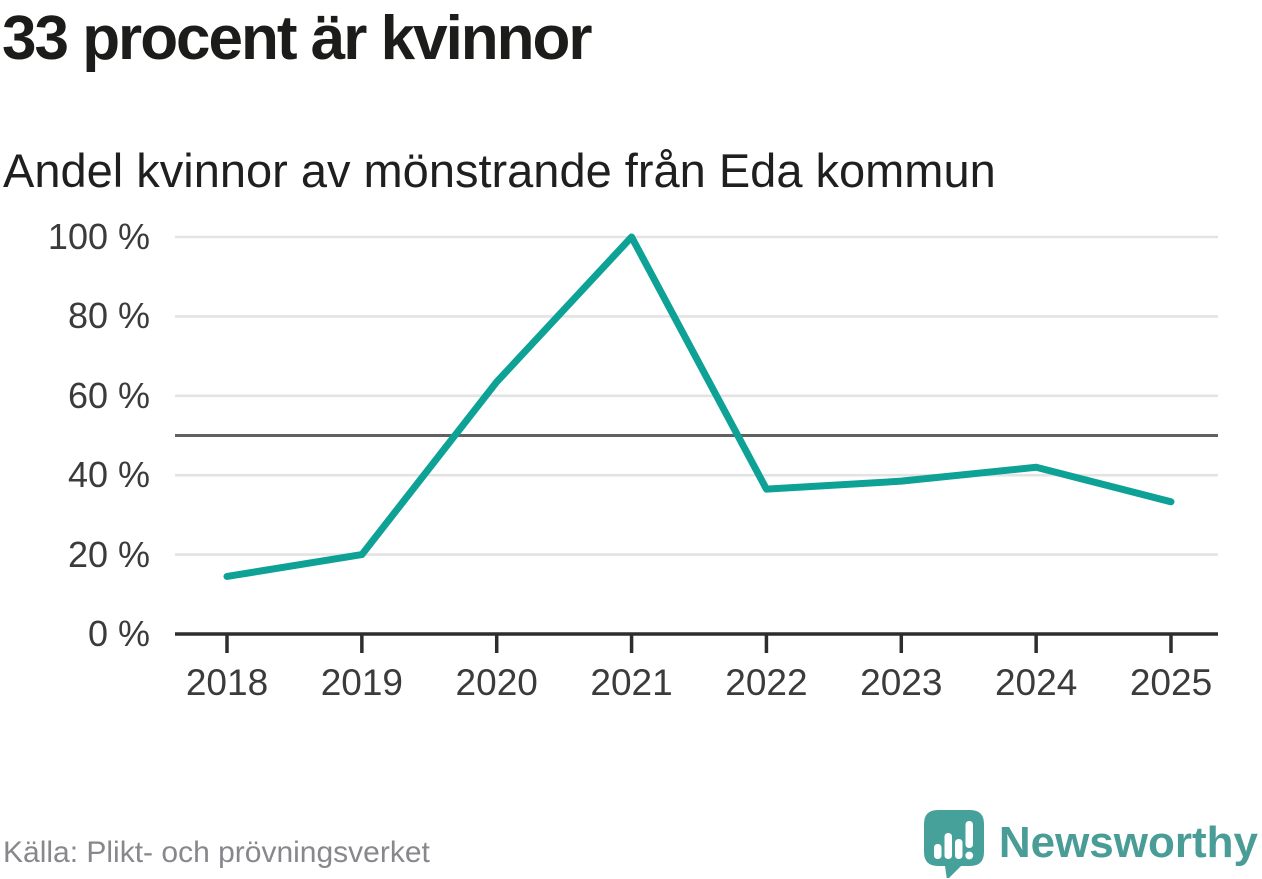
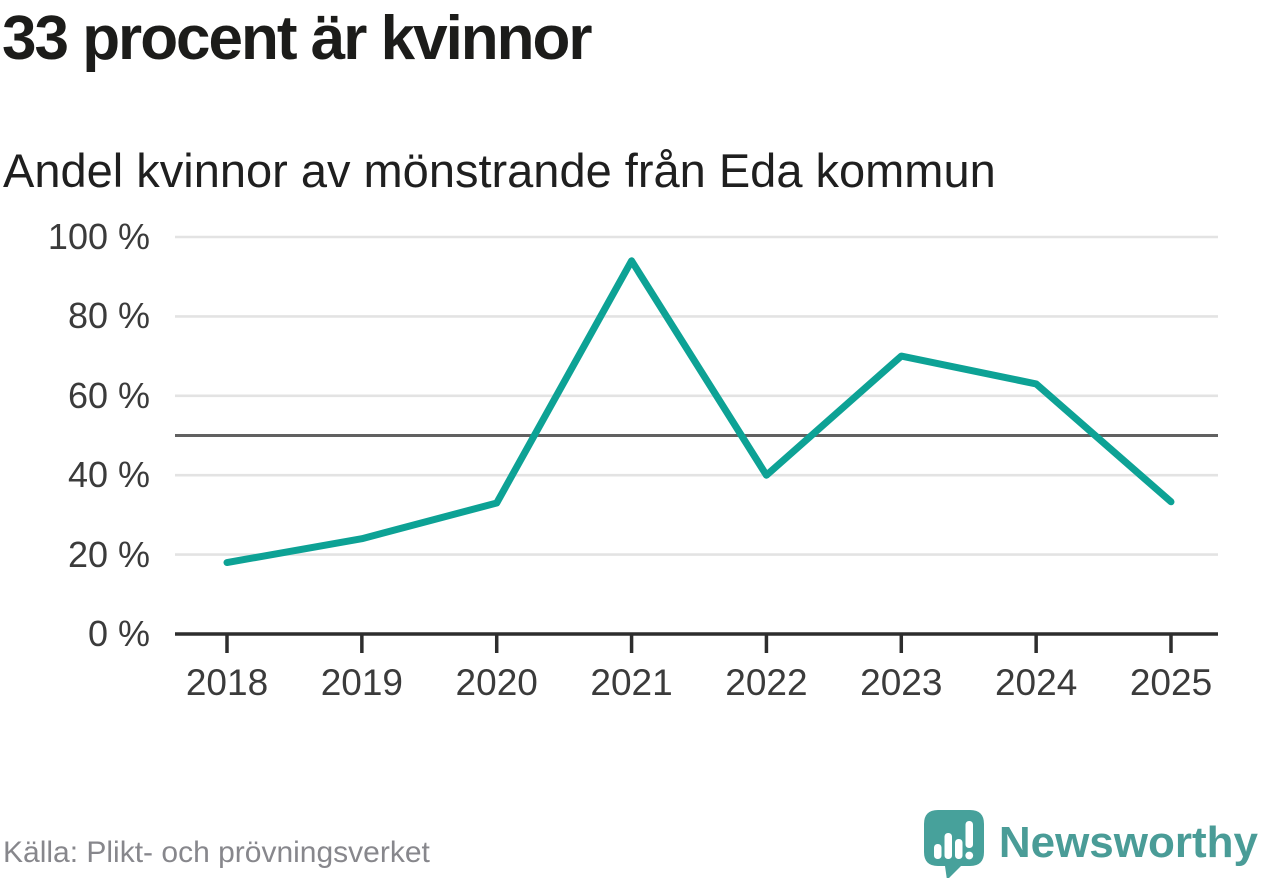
2018: 14% -> 18%
2019: 20% -> 24%
2020: 64% -> 33%
2021: 100% -> 94%
2022: 36% -> 40%
2023: 38% -> 70%
2024: 42% -> 63%
